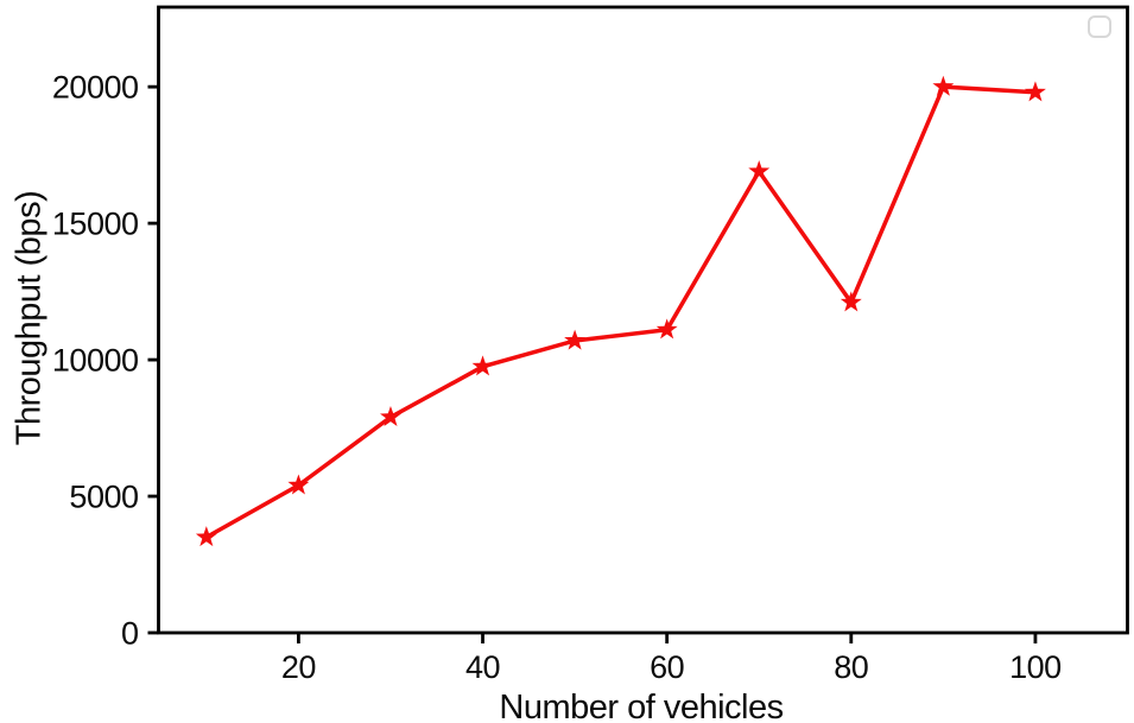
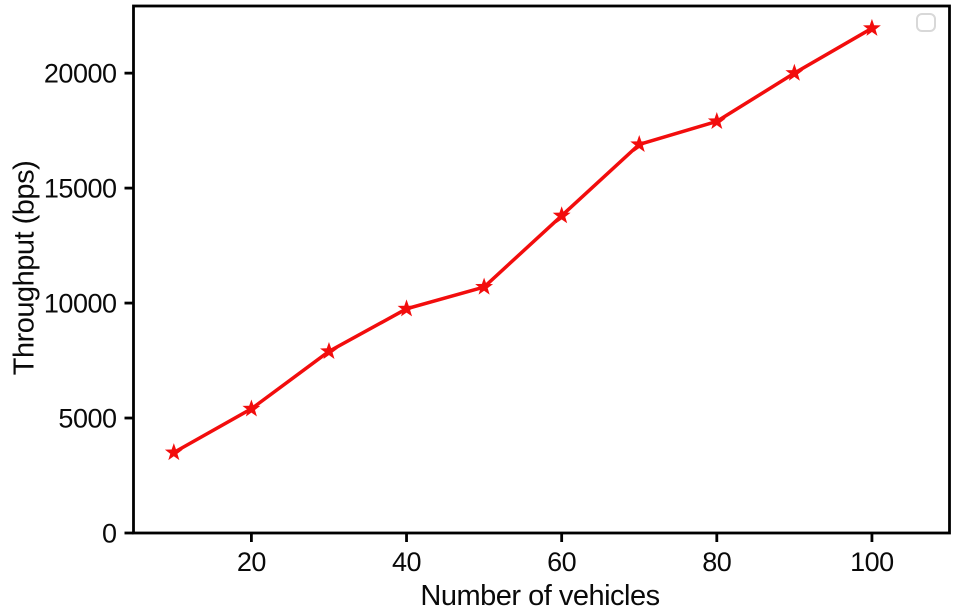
60: 11100 -> 13800
80: 12100 -> 17900
100: 19800 -> 22000
